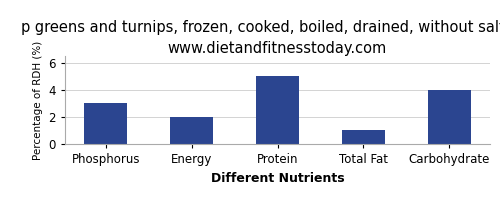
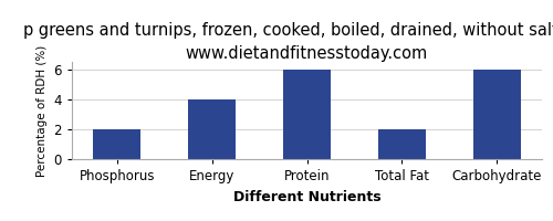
Phosphorus: 3 -> 2
Energy: 2 -> 4
Protein: 5 -> 6
Total Fat: 1 -> 2
Carbohydrate: 4 -> 6
